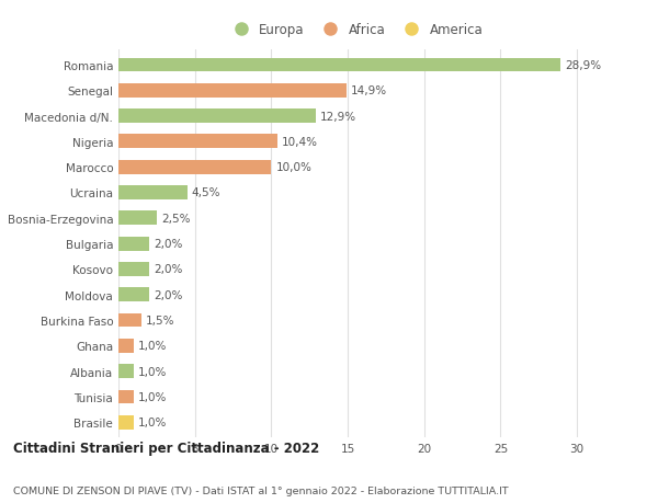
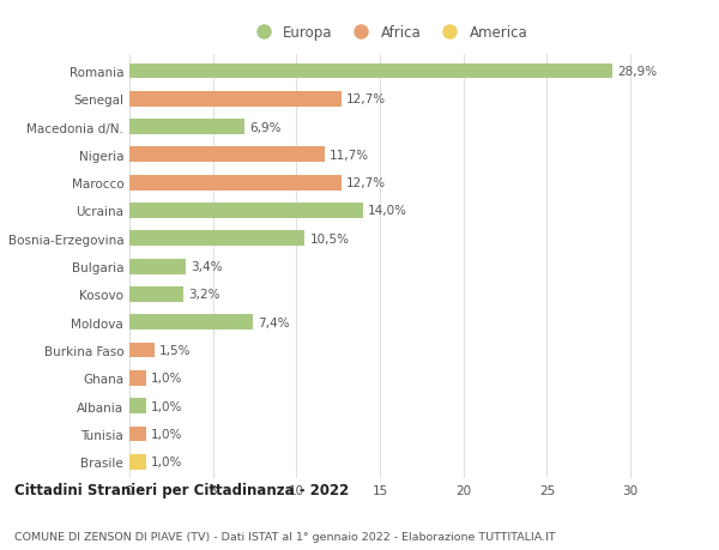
Senegal: 14,9% -> 12,7%
Macedonia d/N.: 12,9% -> 6,9%
Nigeria: 10,4% -> 11,7%
Marocco: 10,0% -> 12,7%
Ucraina: 4,5% -> 14,0%
Bosnia-Erzegovina: 2,5% -> 10,5%
Bulgaria: 2,0% -> 3,4%
Kosovo: 2,0% -> 3,2%
Moldova: 2,0% -> 7,4%
